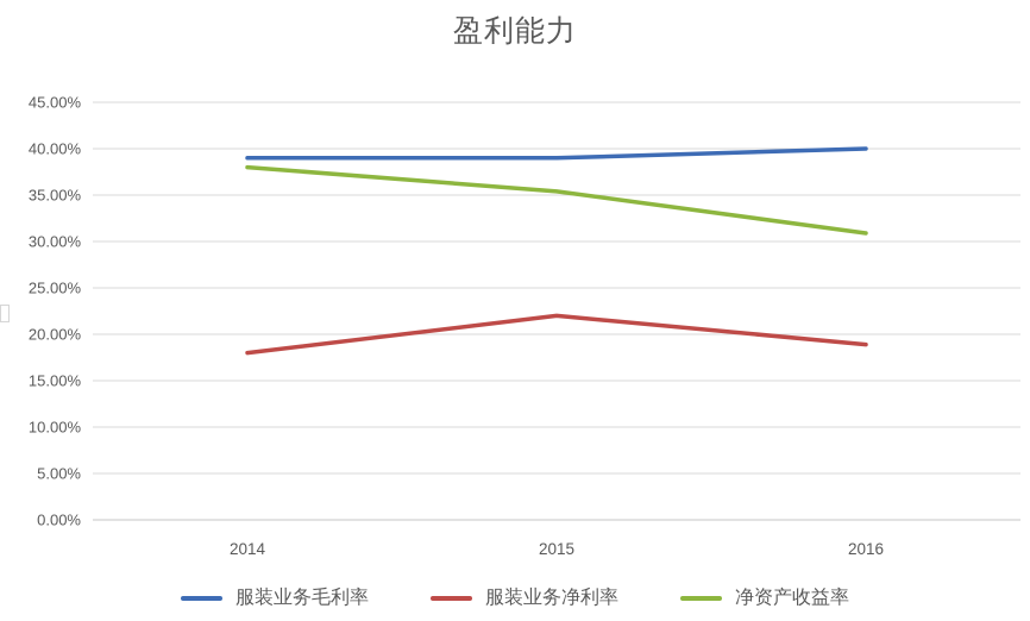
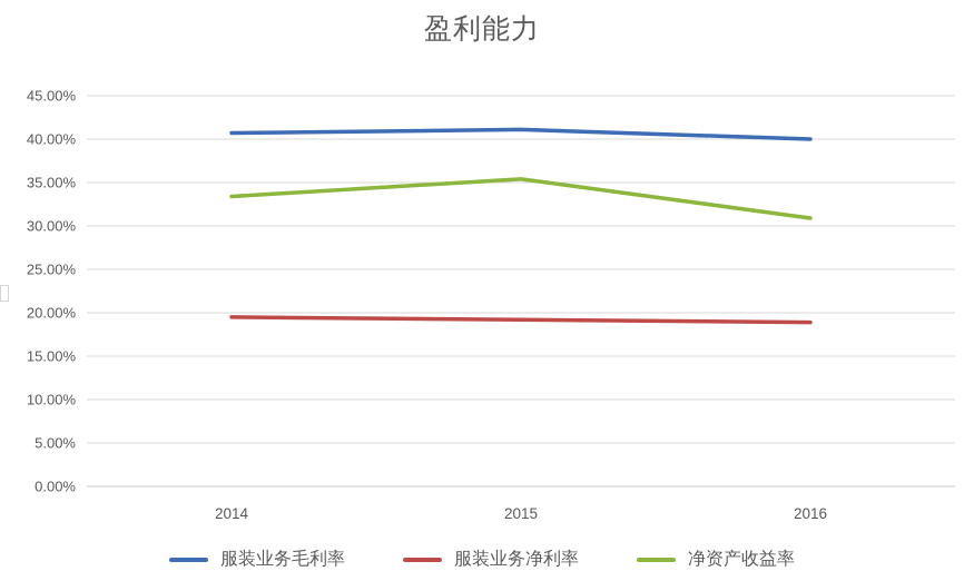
服装业务毛利率/2014: 39% -> 41%
服装业务净利率/2014: 18% -> 20%
净资产收益率/2014: 38% -> 33%
服装业务毛利率/2015: 39% -> 41%
服装业务净利率/2015: 22% -> 19%
